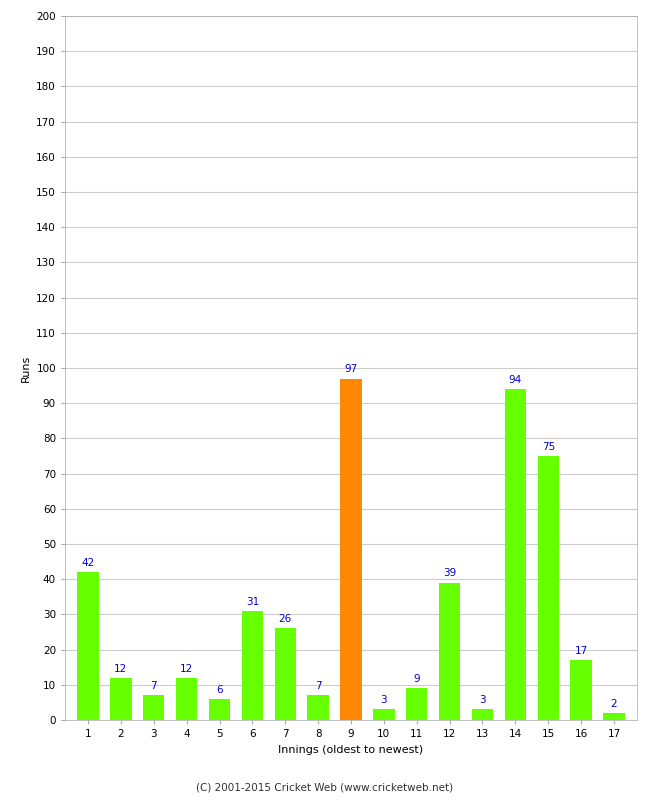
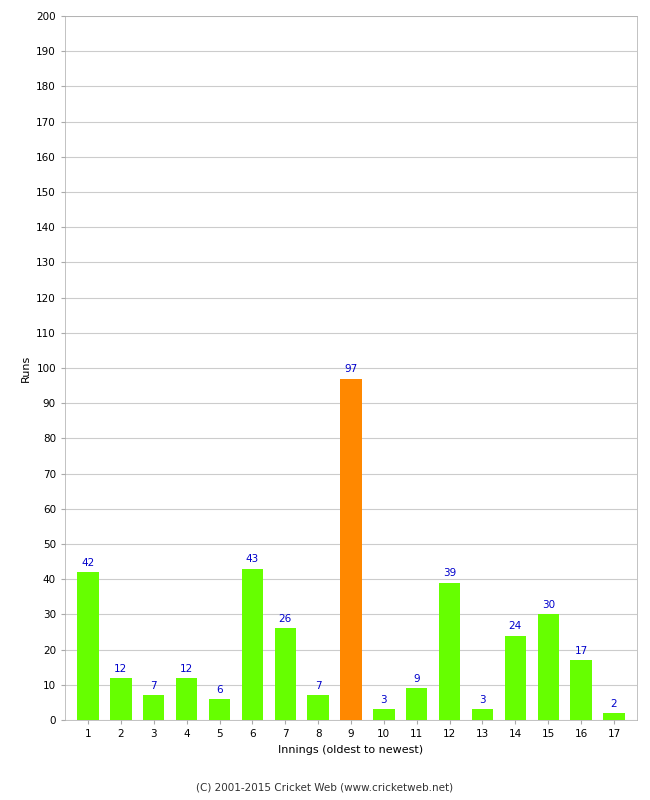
6: 31 -> 43
14: 94 -> 24
15: 75 -> 30
